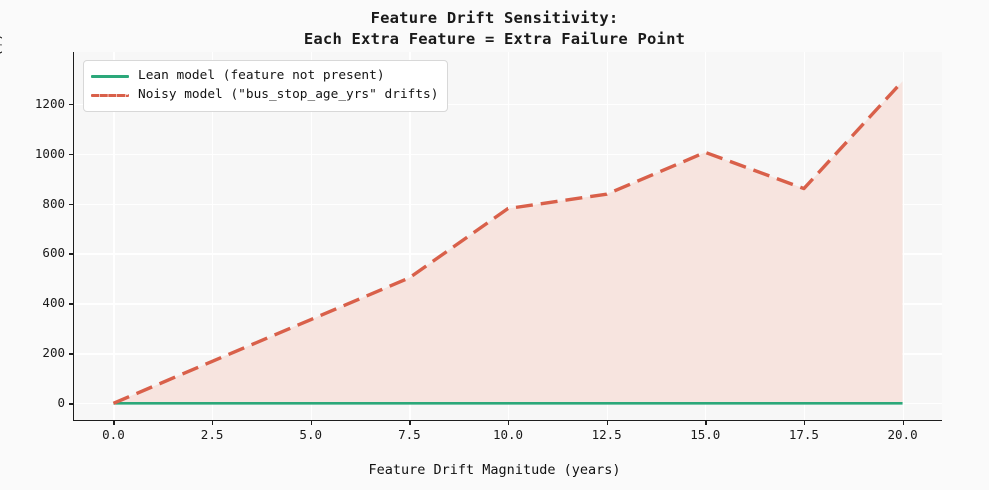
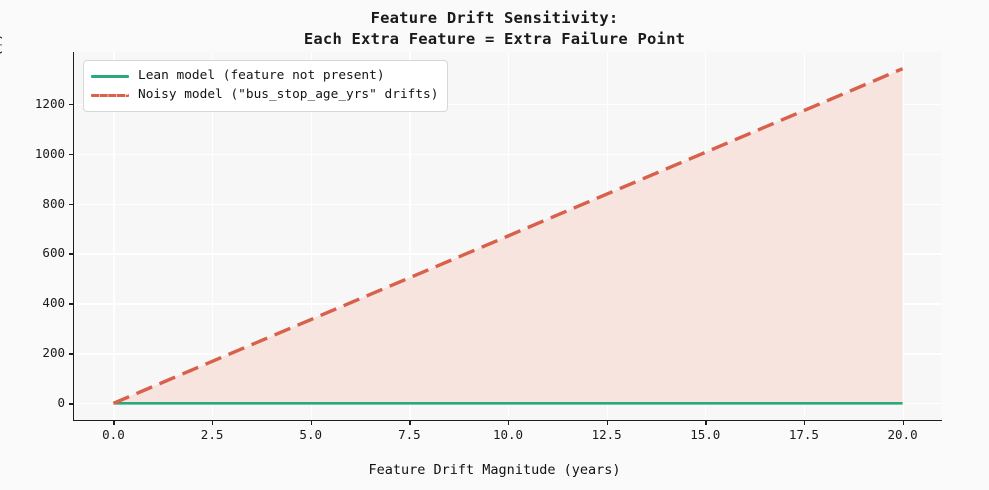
Noisy model ("bus_stop_age_yrs" drifts)/10.0: 780 -> 670
Noisy model ("bus_stop_age_yrs" drifts)/17.5: 860 -> 1170
Noisy model ("bus_stop_age_yrs" drifts)/20.0: 1290 -> 1340
